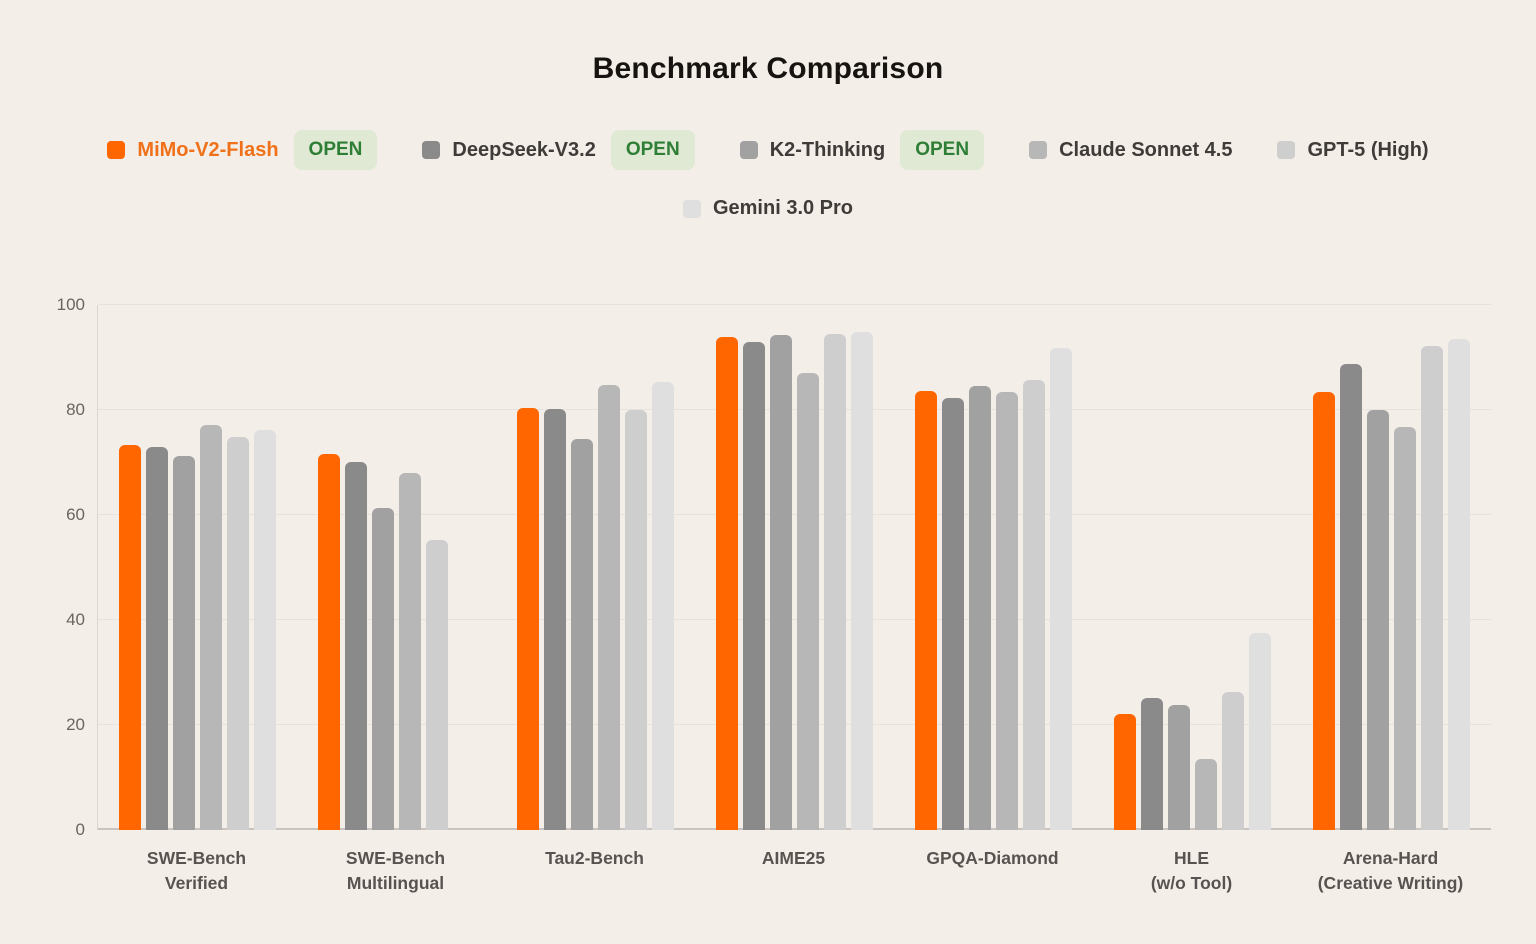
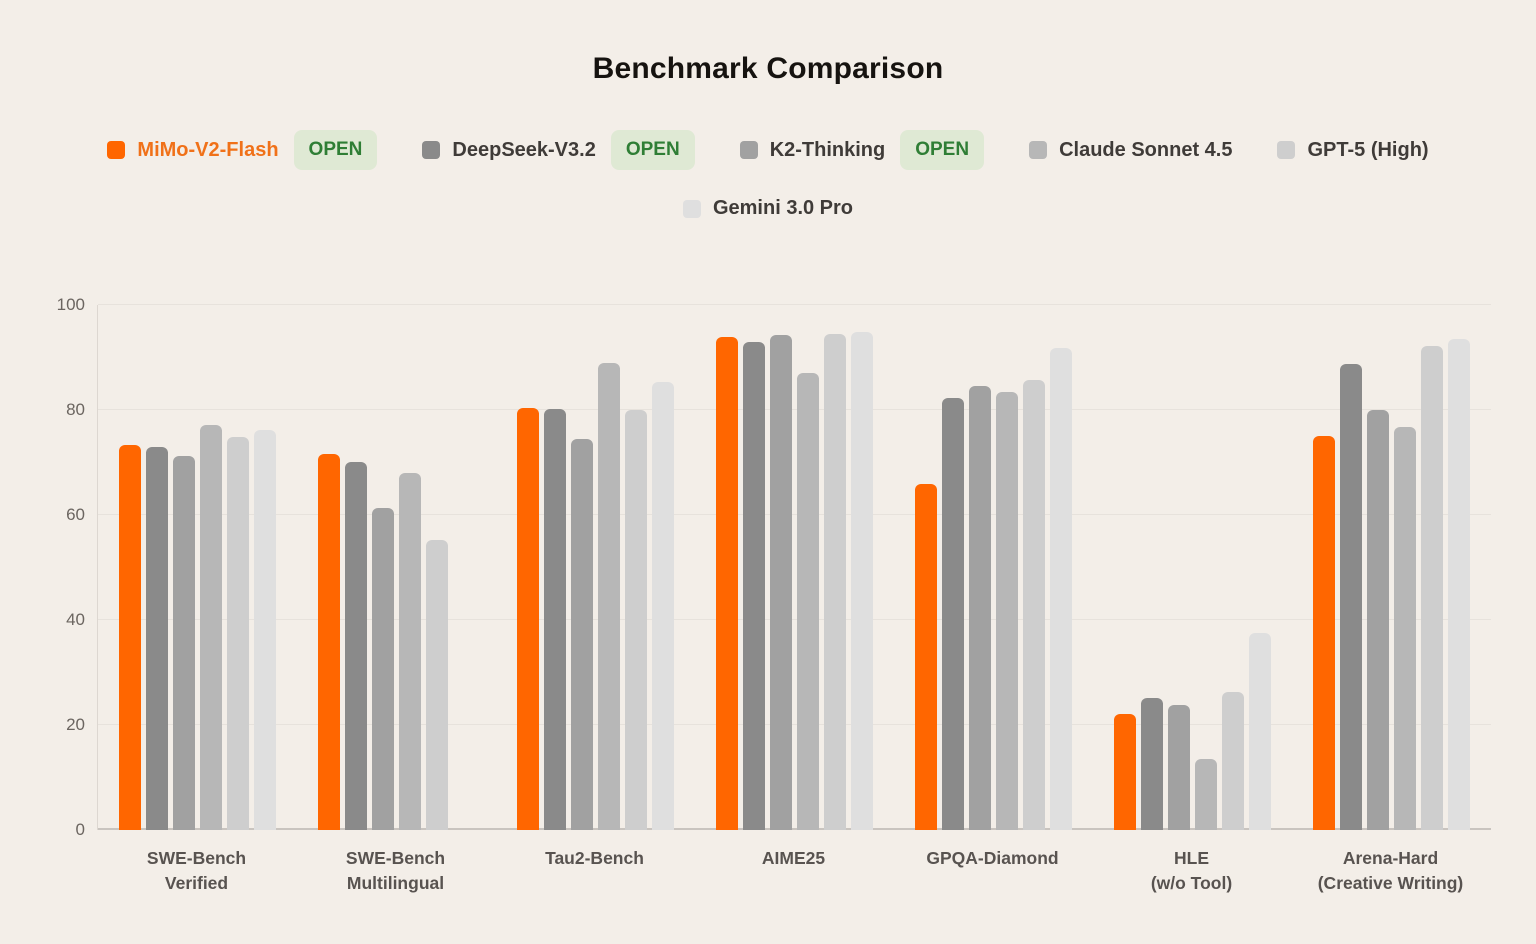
Claude Sonnet 4.5/Tau2-Bench: 85 -> 89
MiMo-V2-Flash/GPQA-Diamond: 84 -> 66
MiMo-V2-Flash/Arena-Hard (Creative Writing): 83 -> 75
